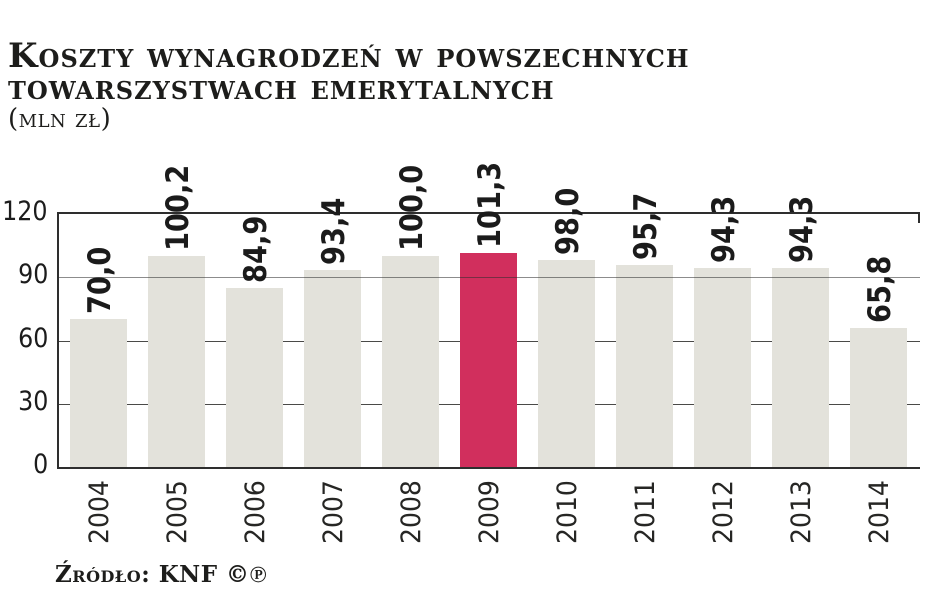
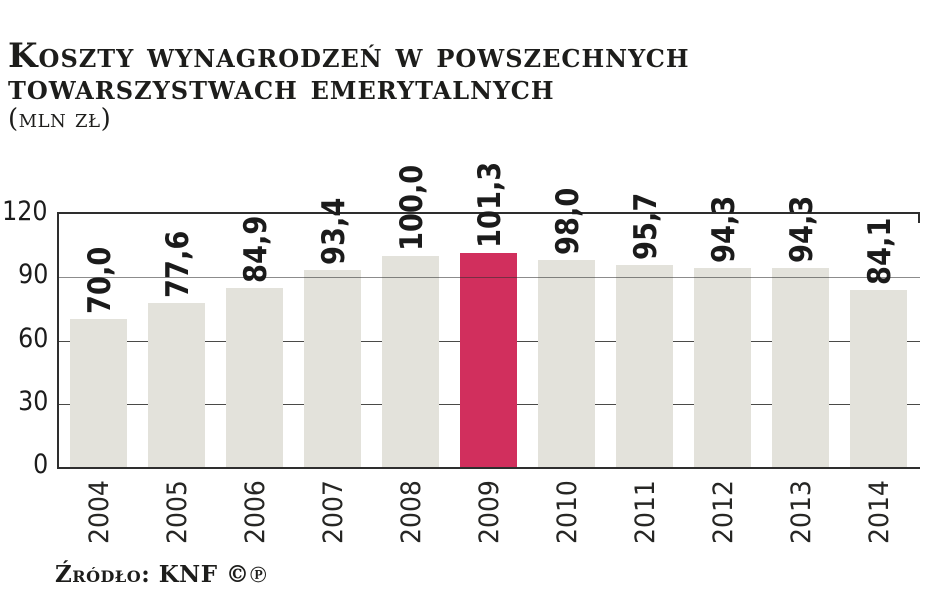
2005: 100,2 -> 77,6
2014: 65,8 -> 84,1
